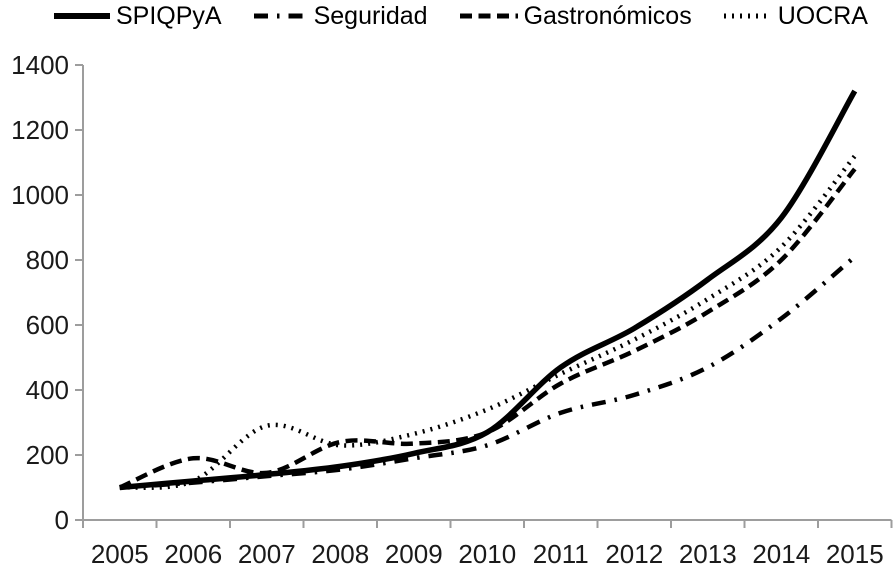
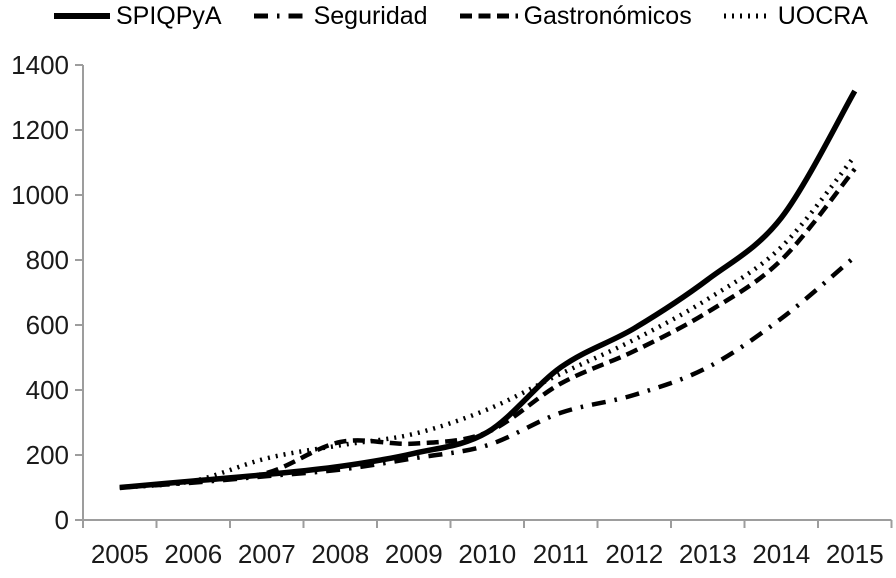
Gastronómicos/2006: 190 -> 120
UOCRA/2007: 290 -> 190
